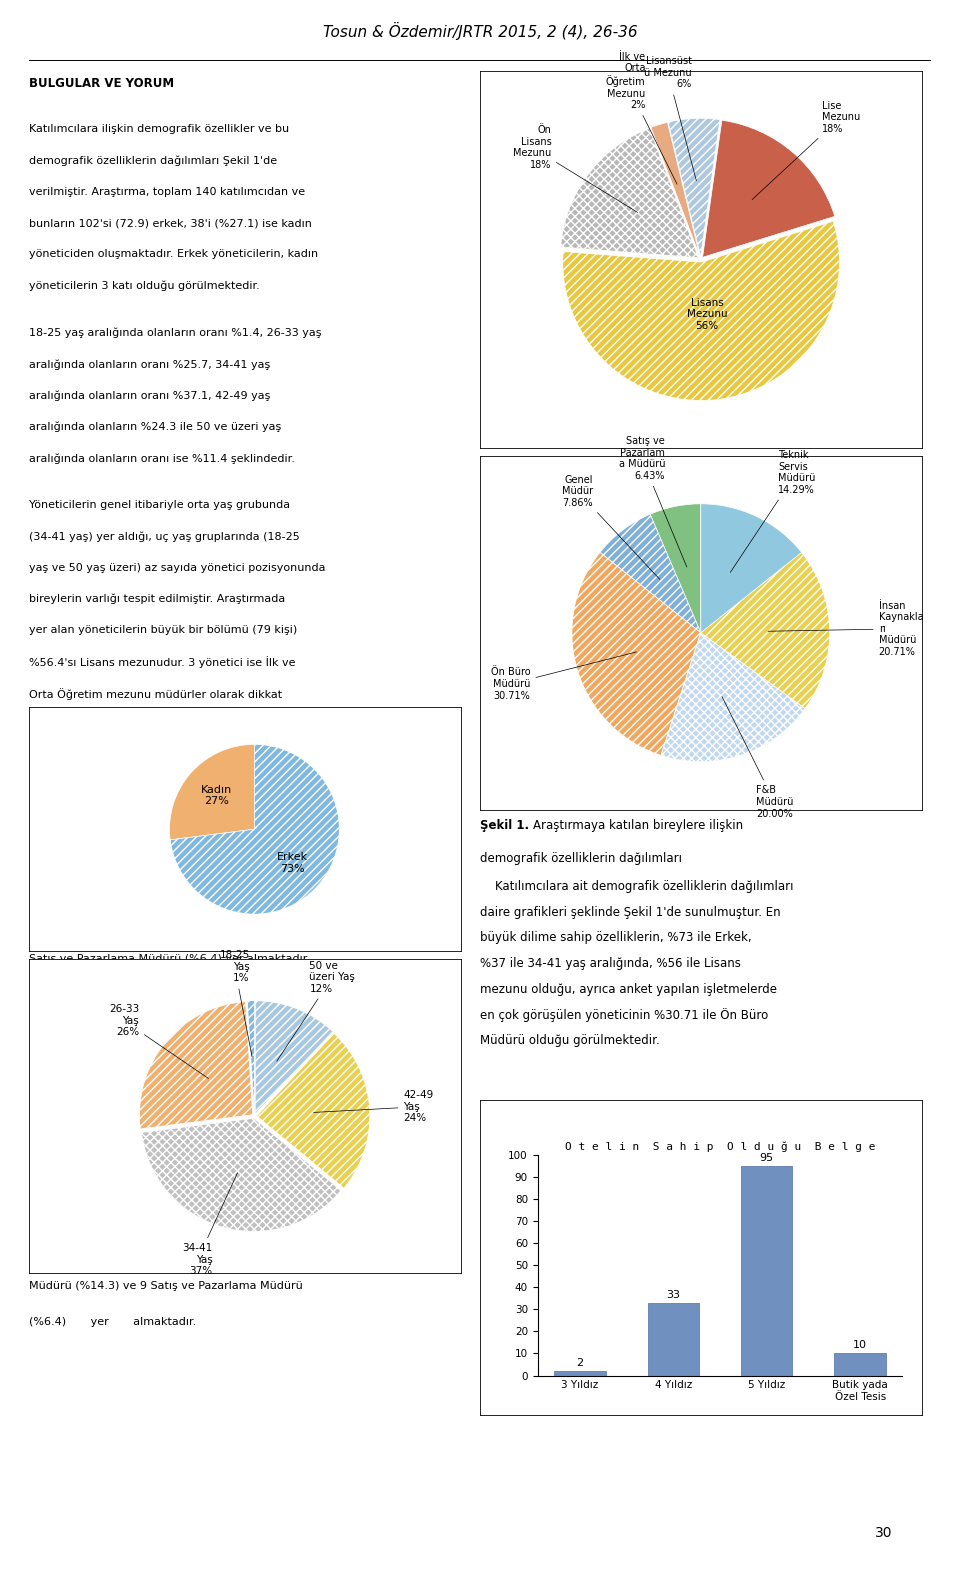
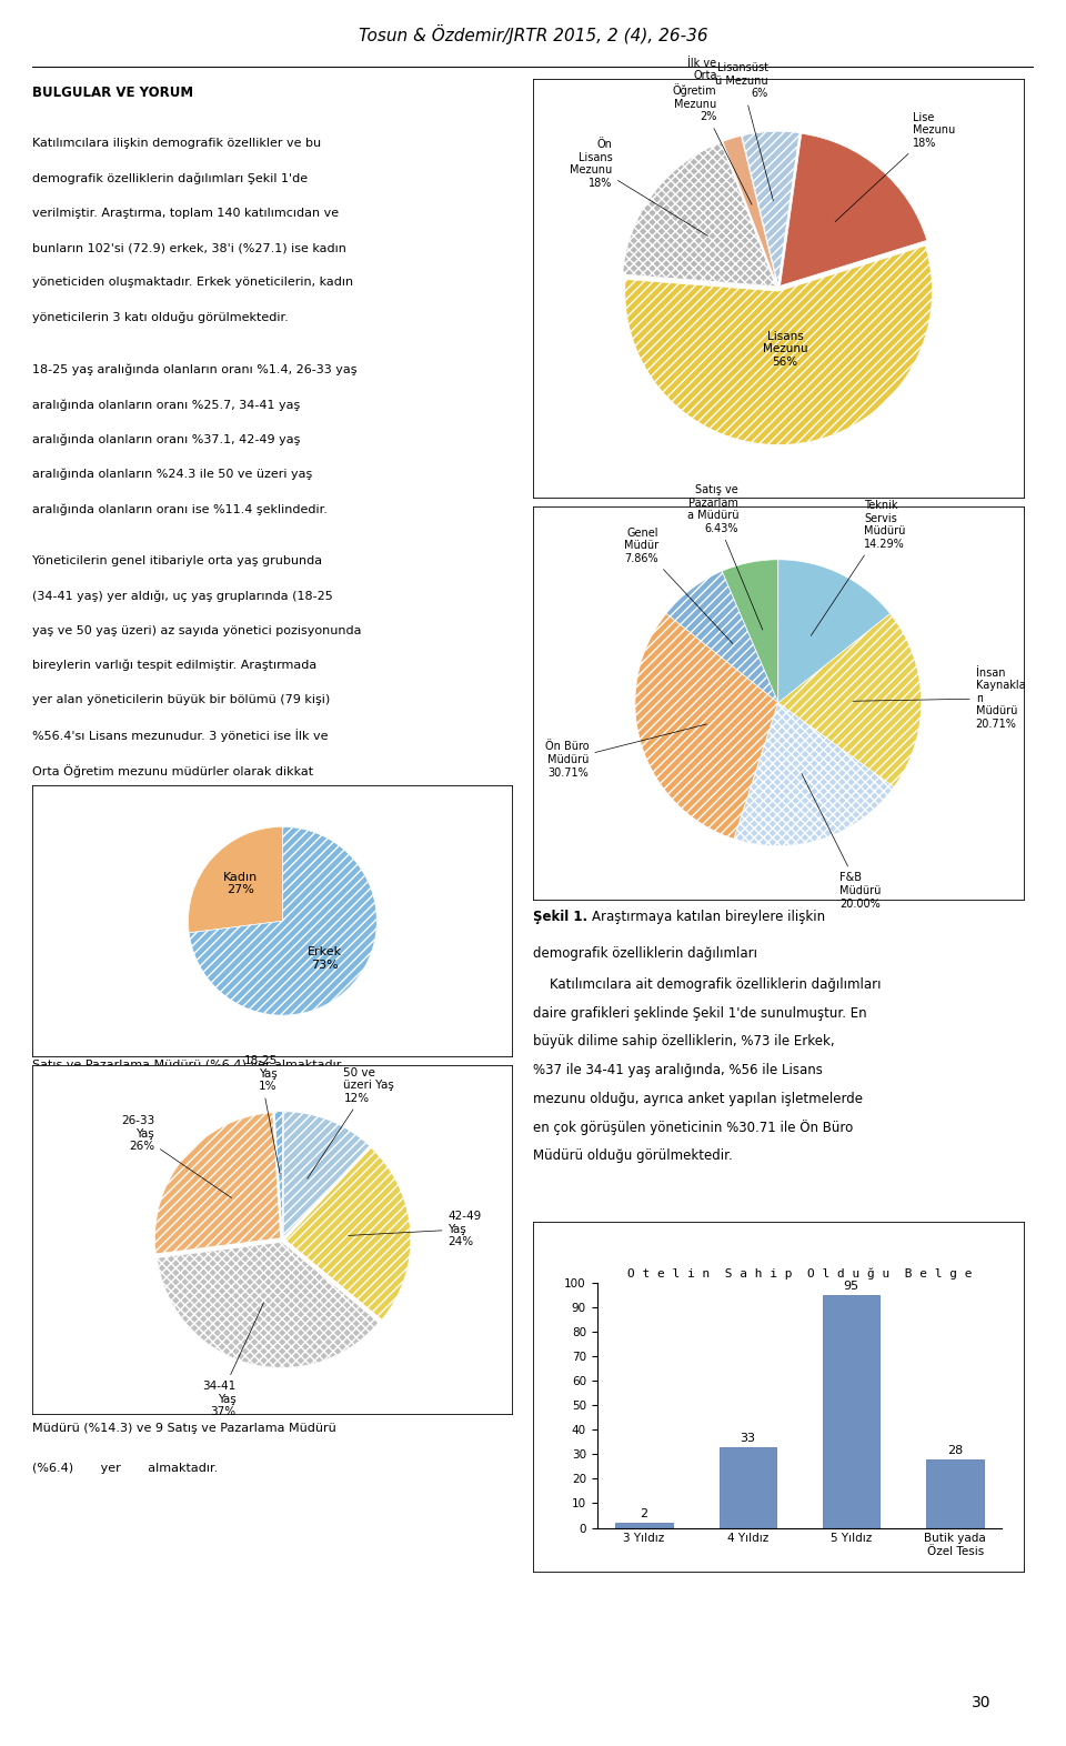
Butik yada Özel Tesis: 10 -> 28
